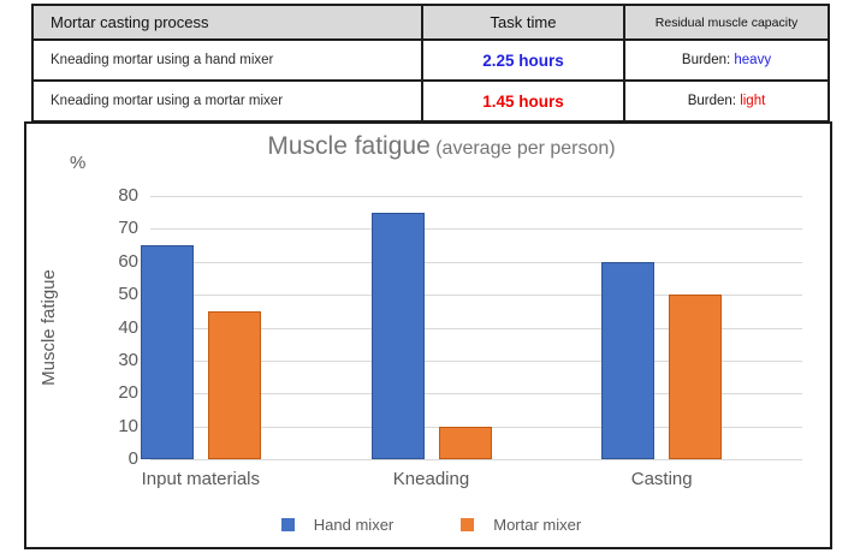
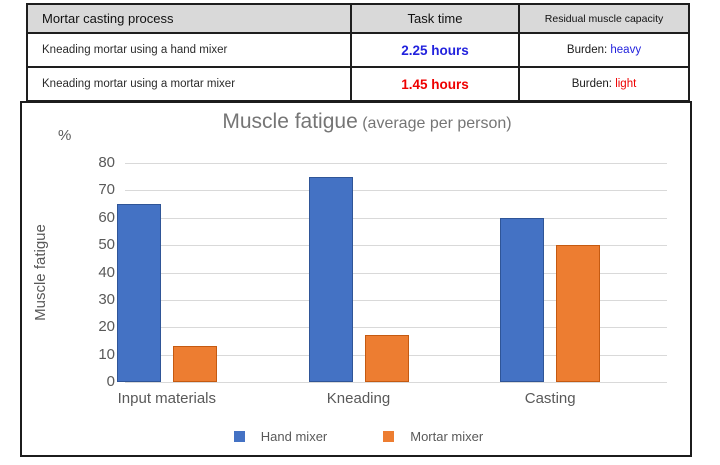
Mortar mixer/Input materials: 45 -> 13
Mortar mixer/Kneading: 10 -> 17
